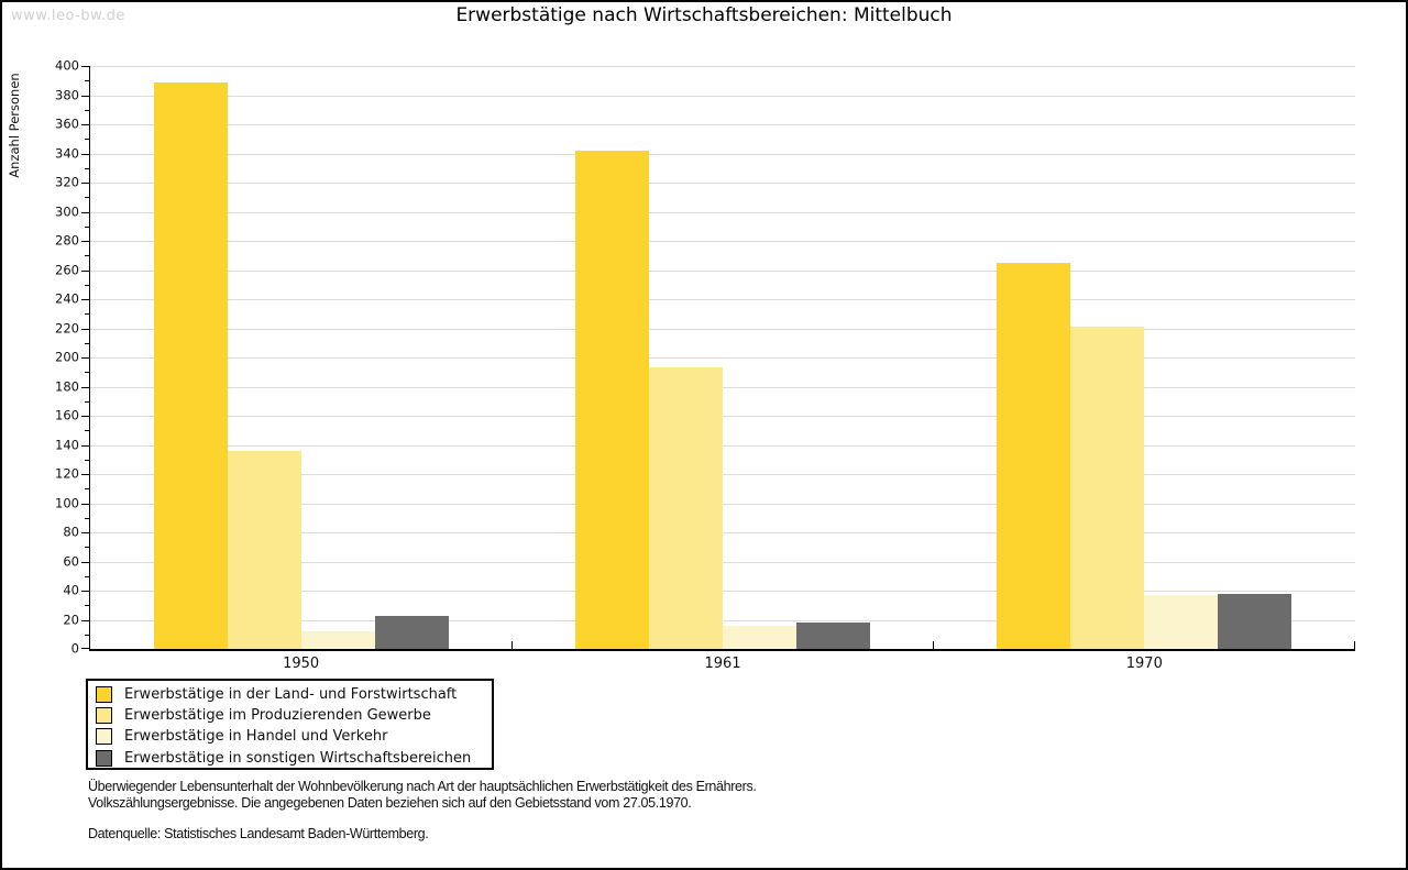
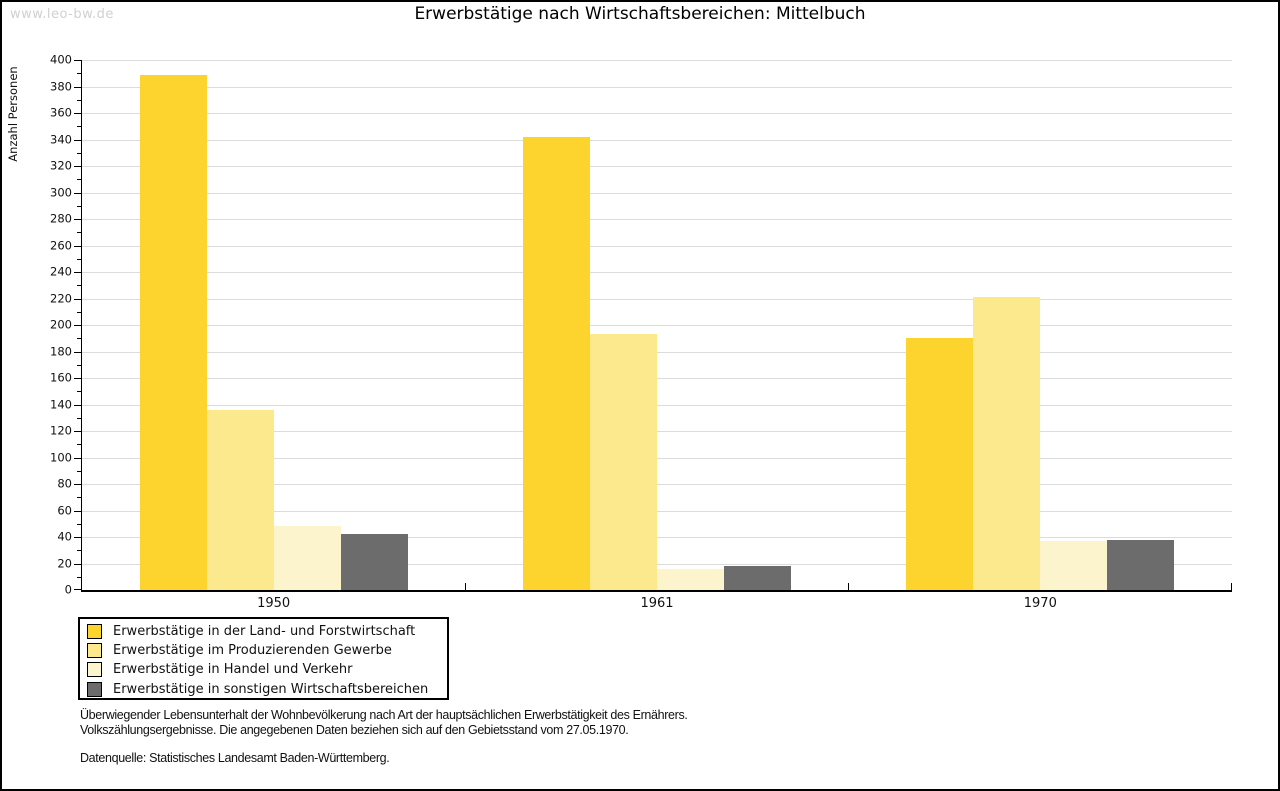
Erwerbstätige in Handel und Verkehr/1950: 12 -> 48
Erwerbstätige in sonstigen Wirtschaftsbereichen/1950: 23 -> 42
Erwerbstätige in der Land- und Forstwirtschaft/1970: 265 -> 190
